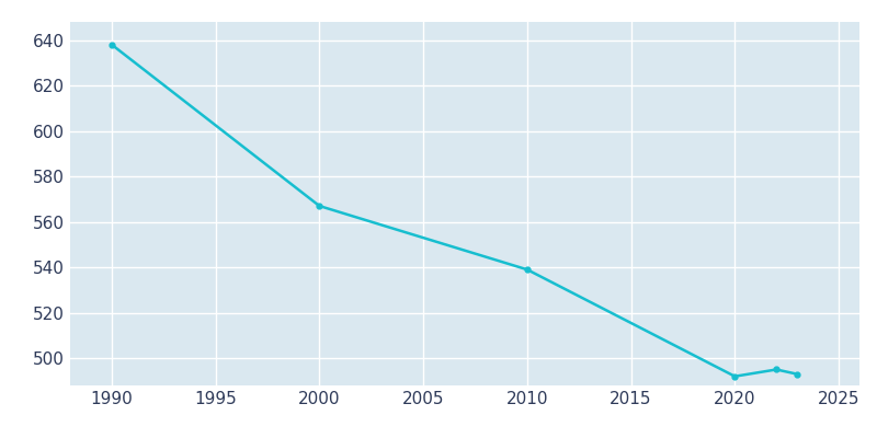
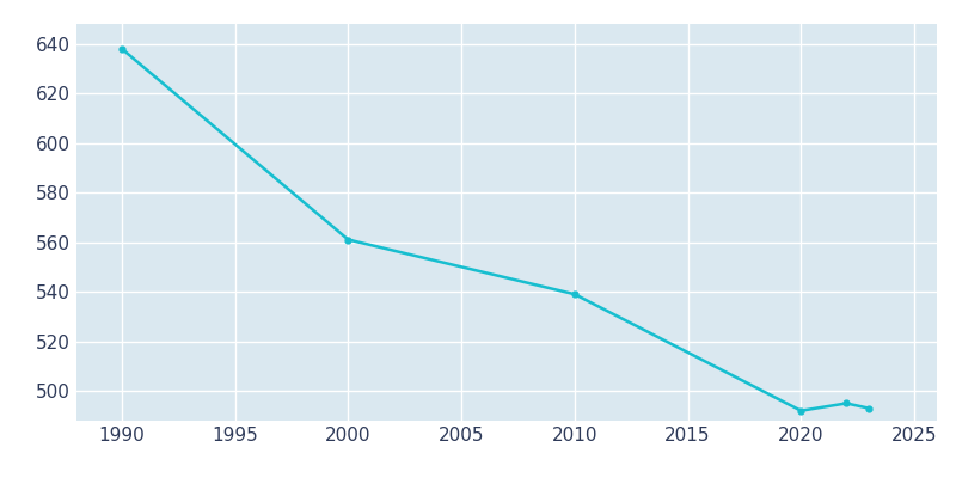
2000: 567 -> 561
